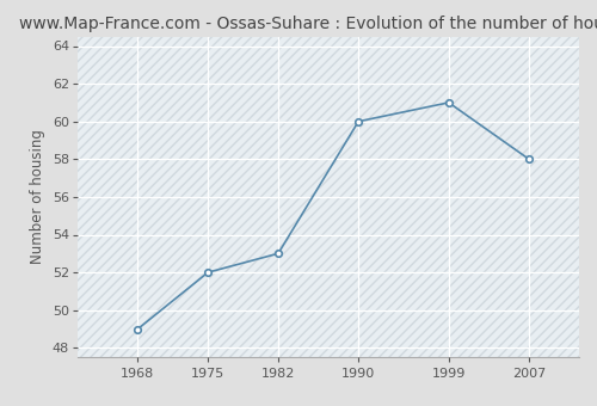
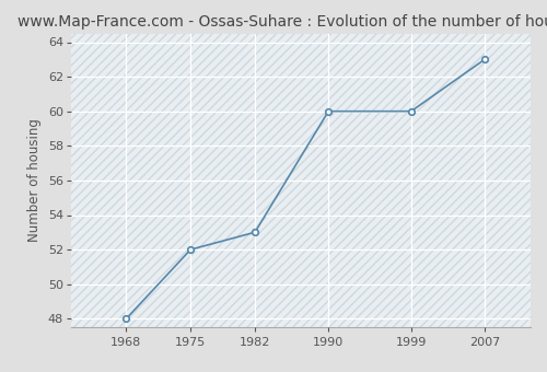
1968: 49 -> 48
1999: 61 -> 60
2007: 58 -> 63
